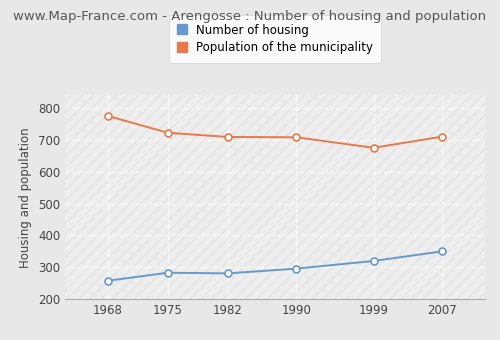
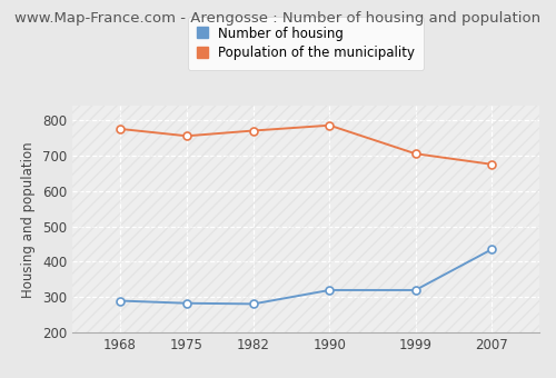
Number of housing/1968: 258 -> 290
Population of the municipality/1975: 722 -> 755
Population of the municipality/1982: 709 -> 770
Number of housing/1990: 296 -> 320
Population of the municipality/1990: 708 -> 785
Population of the municipality/1999: 675 -> 705
Number of housing/2007: 350 -> 435
Population of the municipality/2007: 710 -> 675
